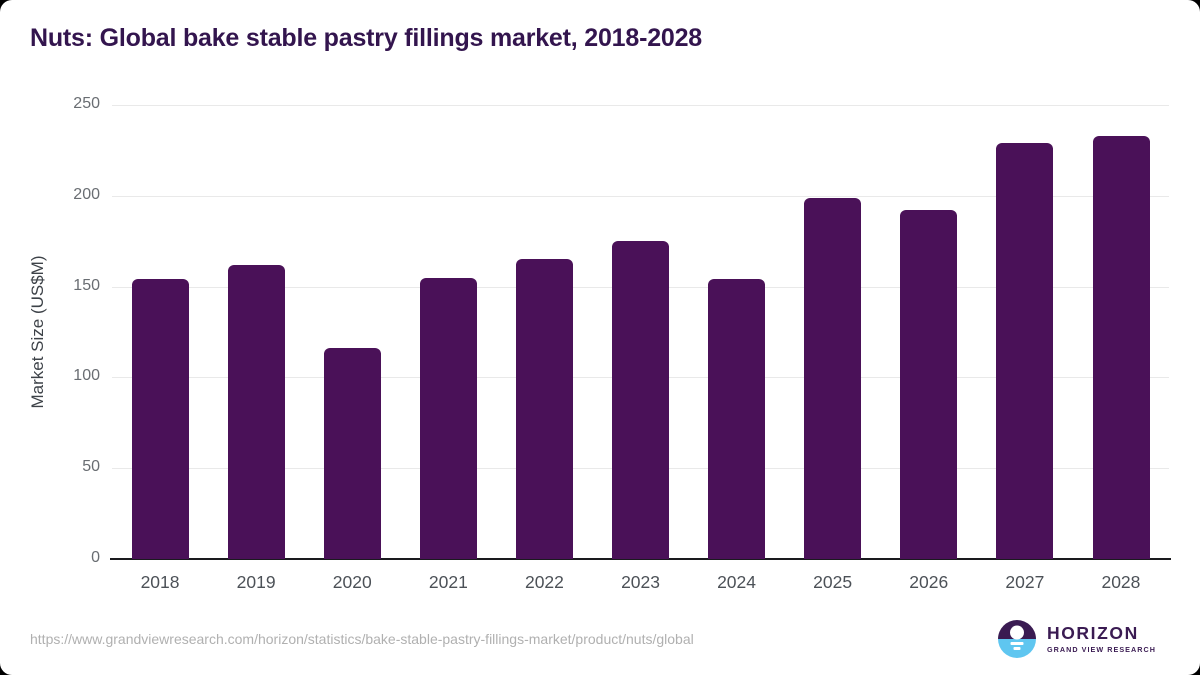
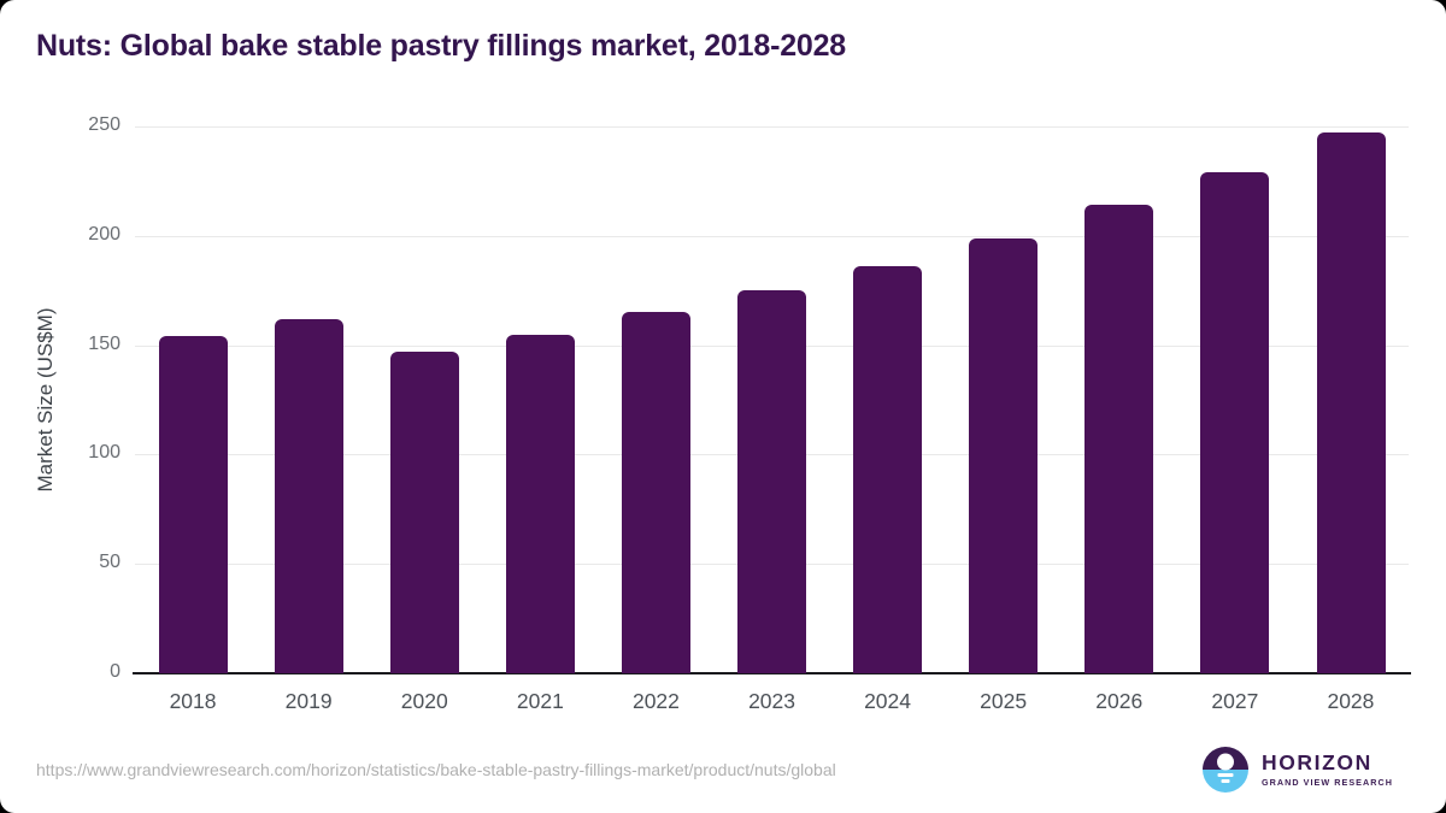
2020: 116 -> 147
2024: 154 -> 186
2026: 192 -> 214
2028: 233 -> 247
